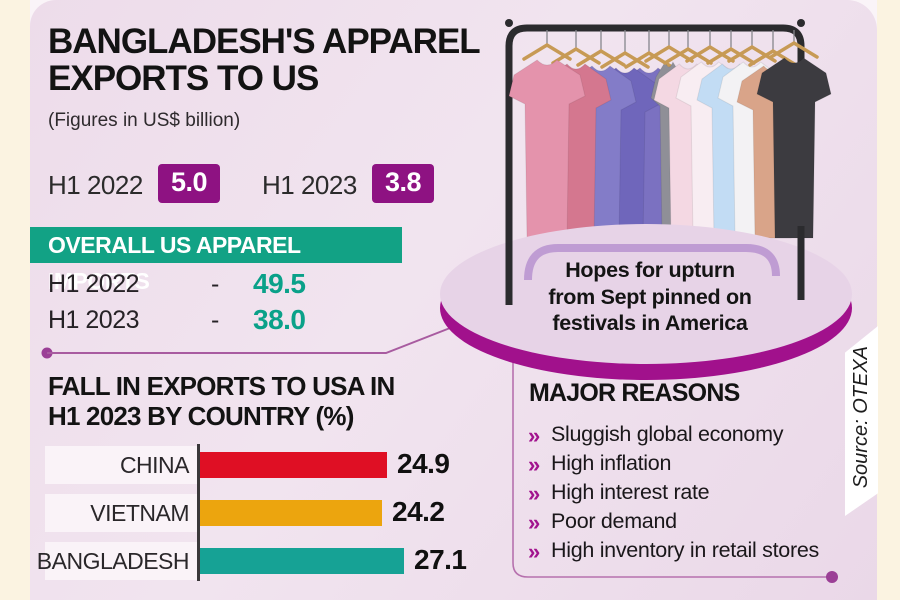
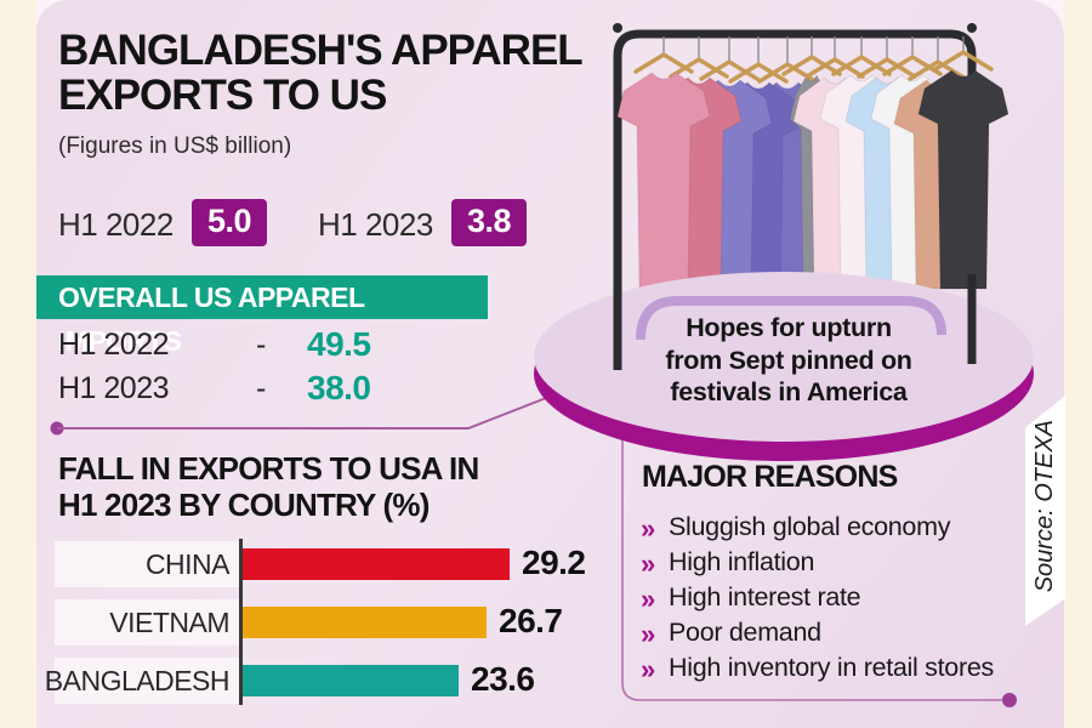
CHINA: 24.9 -> 29.2
VIETNAM: 24.2 -> 26.7
BANGLADESH: 27.1 -> 23.6
